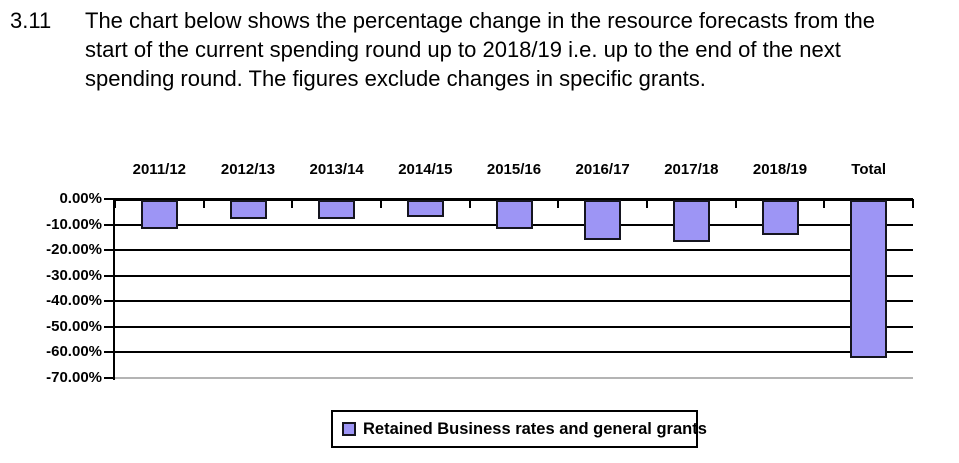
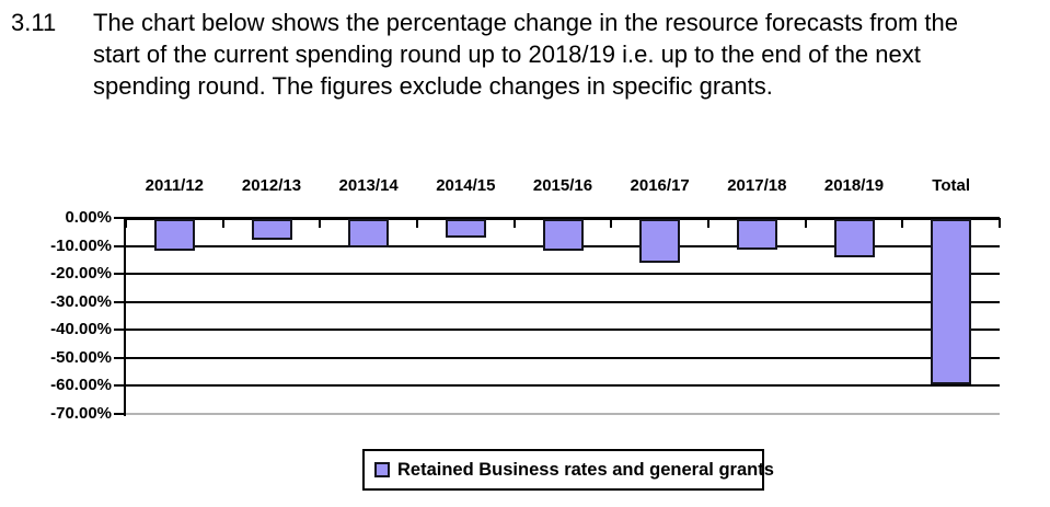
2013/14: -7% -> -10%
2017/18: -16% -> -11%
Total: -62% -> -59%
